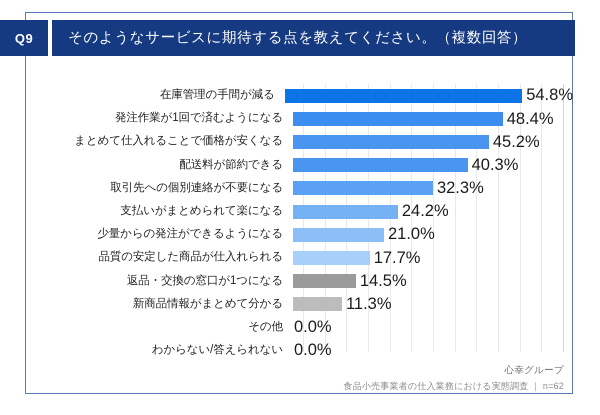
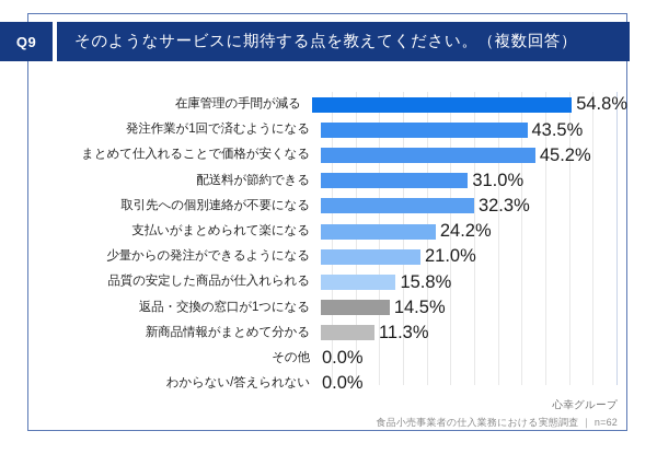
発注作業が1回で済むようになる: 48.4% -> 43.5%
配送料が節約できる: 40.3% -> 31.0%
品質の安定した商品が仕入れられる: 17.7% -> 15.8%
